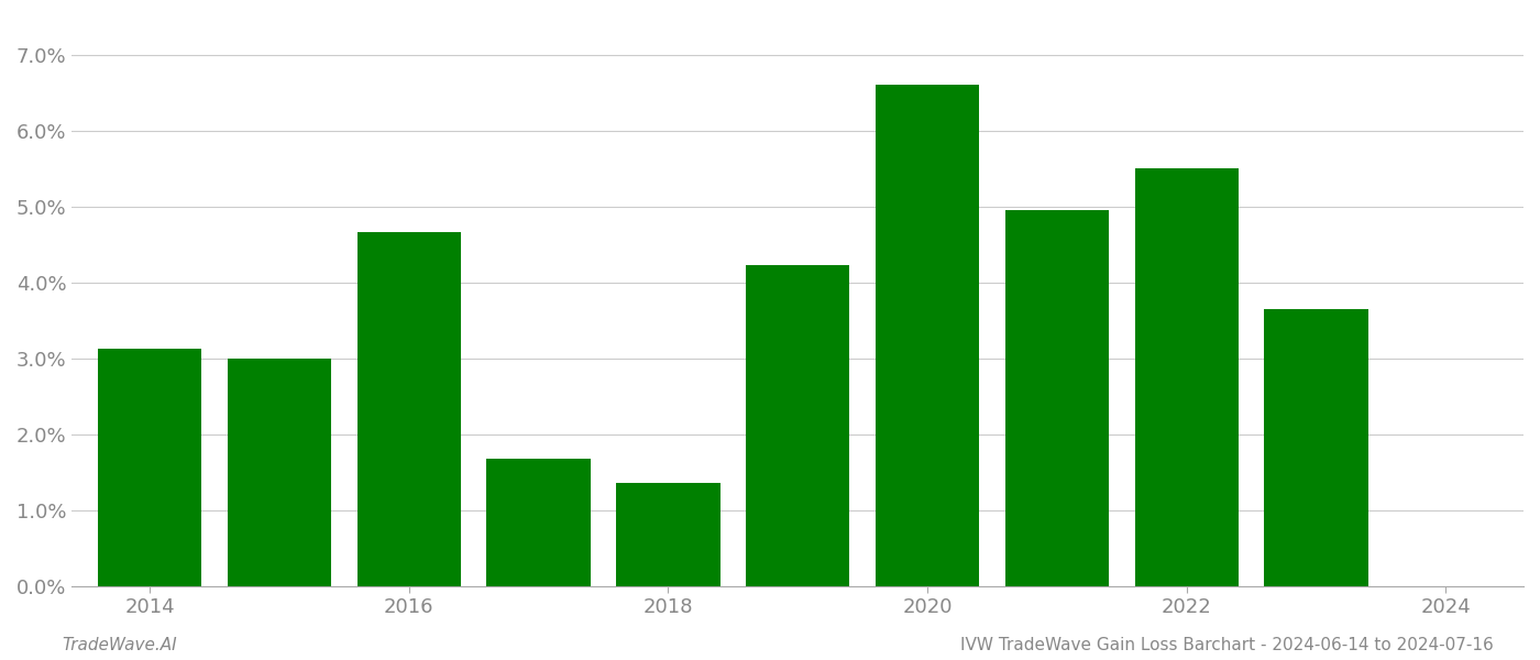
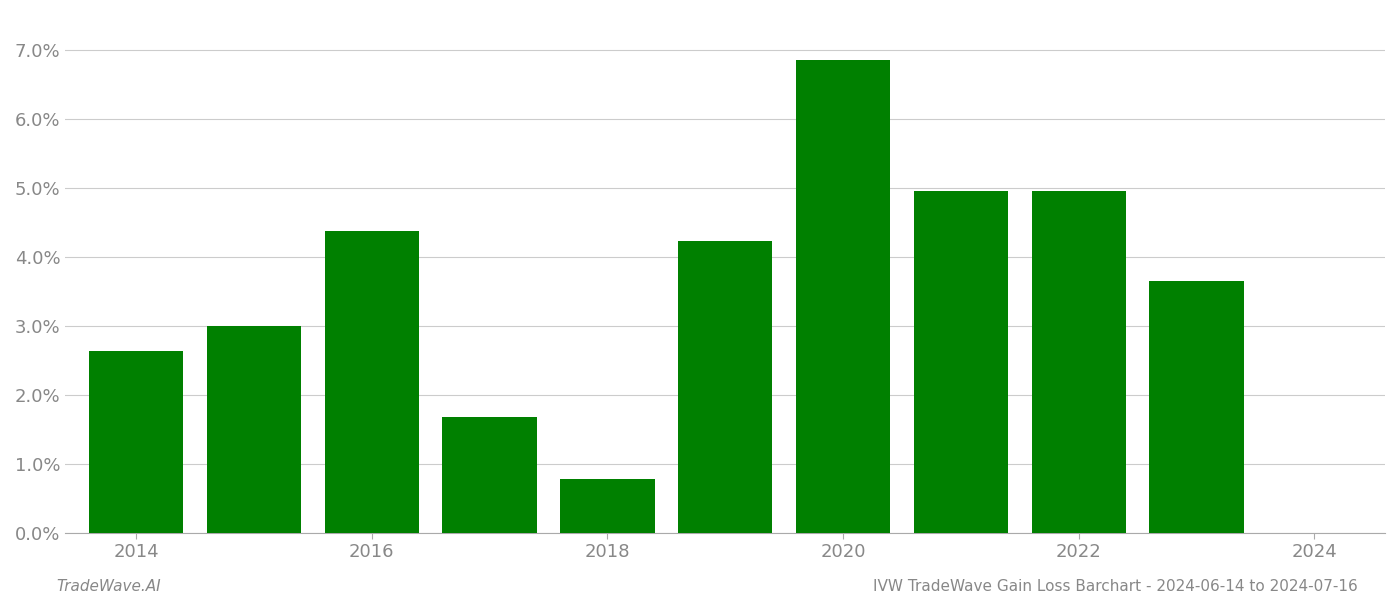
2014: 3.12% -> 2.63%
2016: 4.66% -> 4.37%
2018: 1.36% -> 0.78%
2020: 6.60% -> 6.85%
2022: 5.50% -> 4.95%
